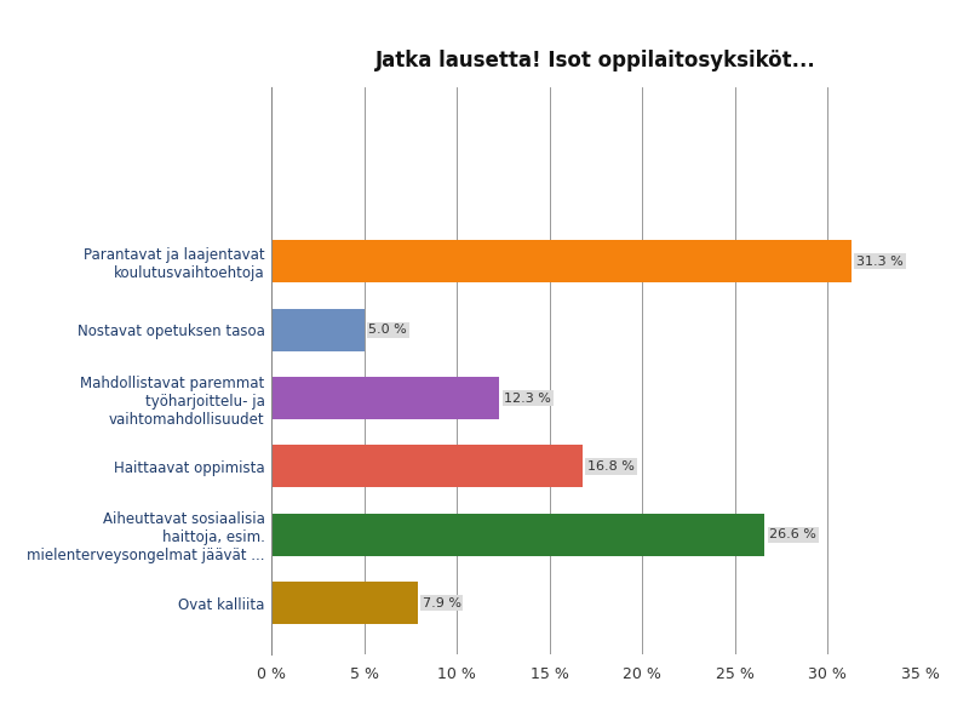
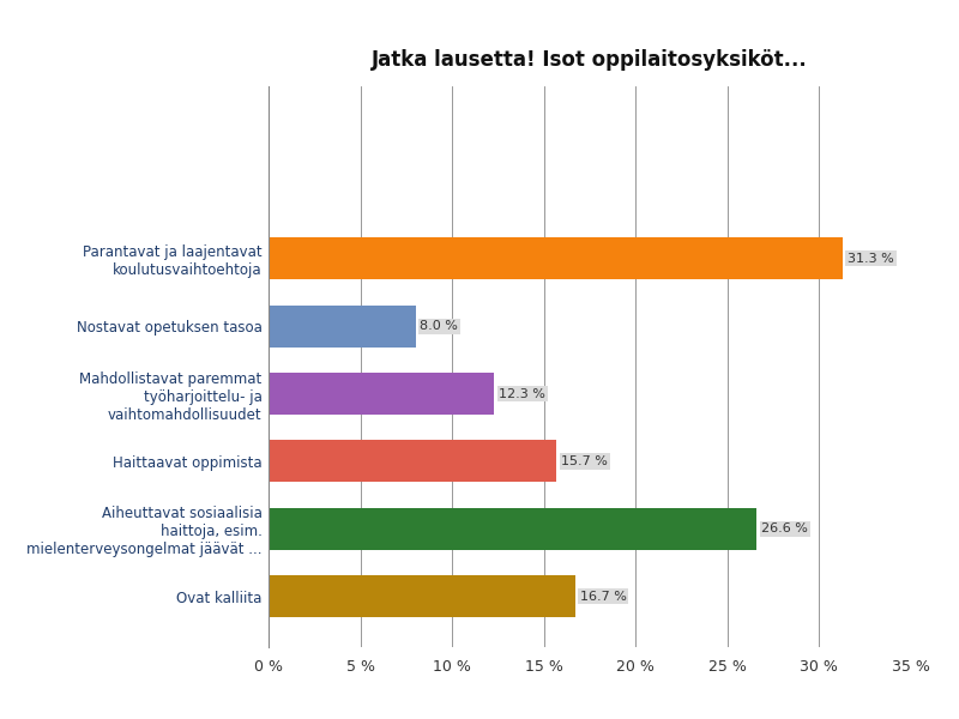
Nostavat opetuksen tasoa: 5.0 -> 8.0
Haittaavat oppimista: 16.8 -> 15.7
Ovat kalliita: 7.9 -> 16.7
